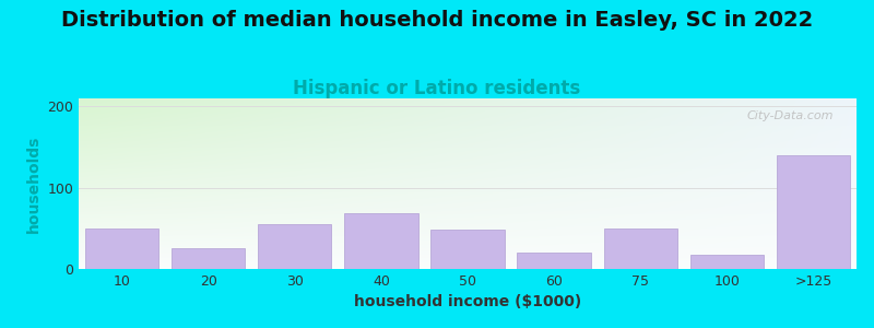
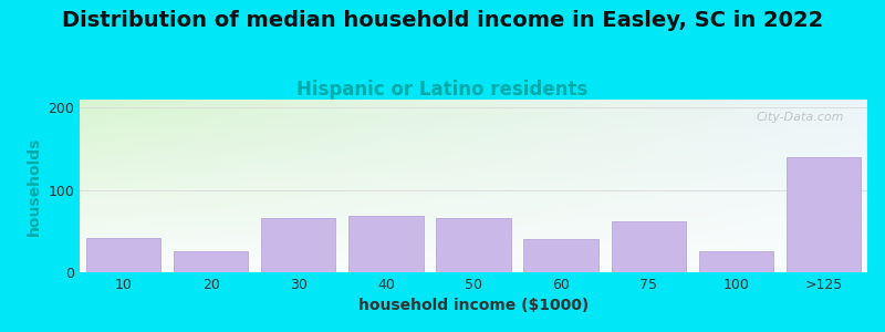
10: 50 -> 42
30: 55 -> 66
50: 48 -> 66
60: 20 -> 40
75: 50 -> 62
100: 18 -> 26
